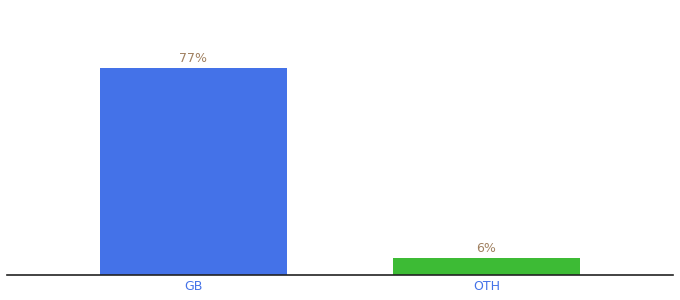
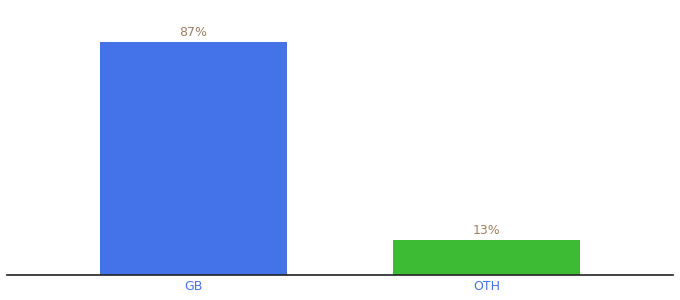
GB: 77% -> 87%
OTH: 6% -> 13%
